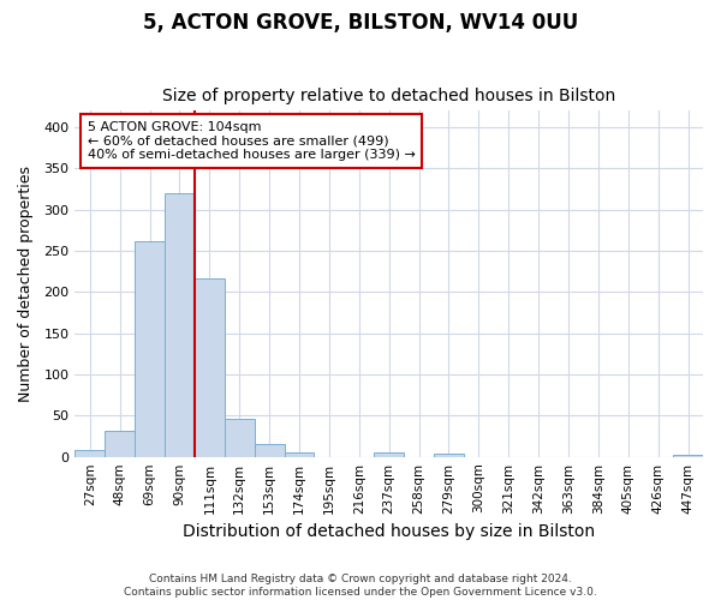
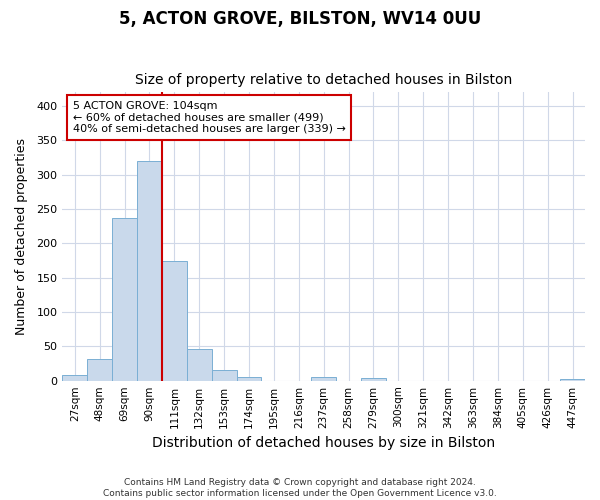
69sqm: 262 -> 237
111sqm: 216 -> 175
